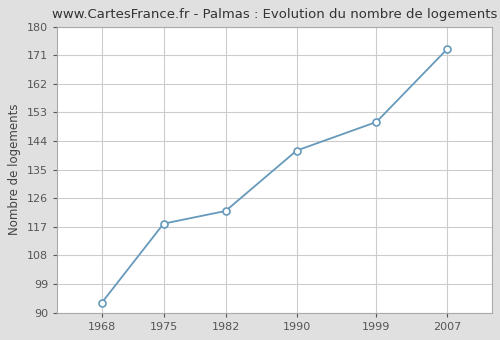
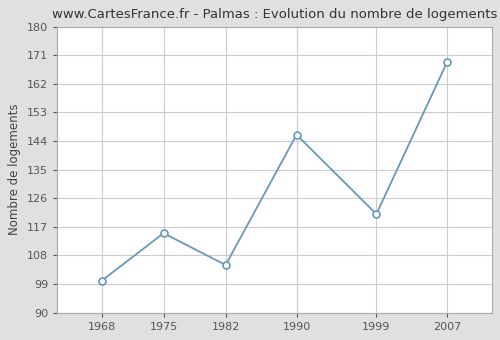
1968: 93 -> 100
1975: 118 -> 115
1982: 122 -> 105
1990: 141 -> 146
1999: 150 -> 121
2007: 173 -> 169
